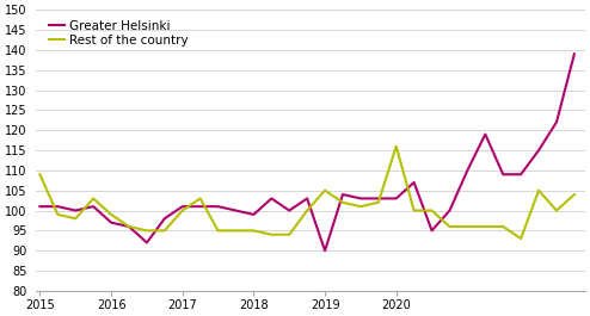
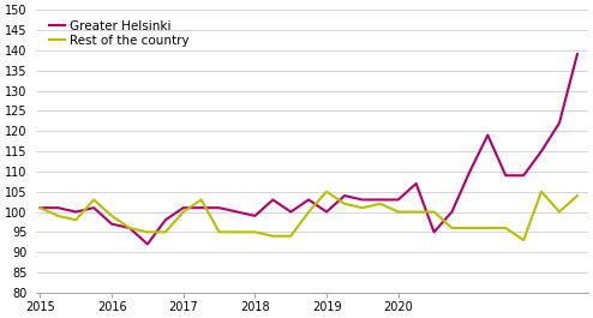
Rest of the country/2015: 109 -> 101
Greater Helsinki/2019: 90 -> 100
Rest of the country/2020: 116 -> 100
